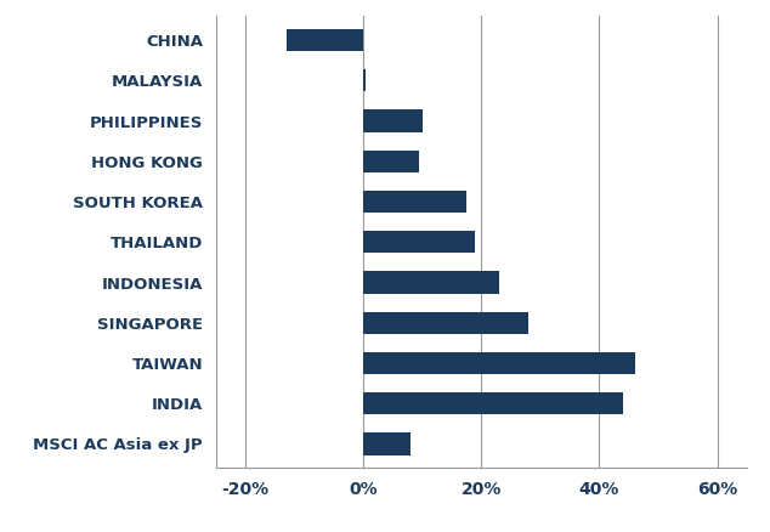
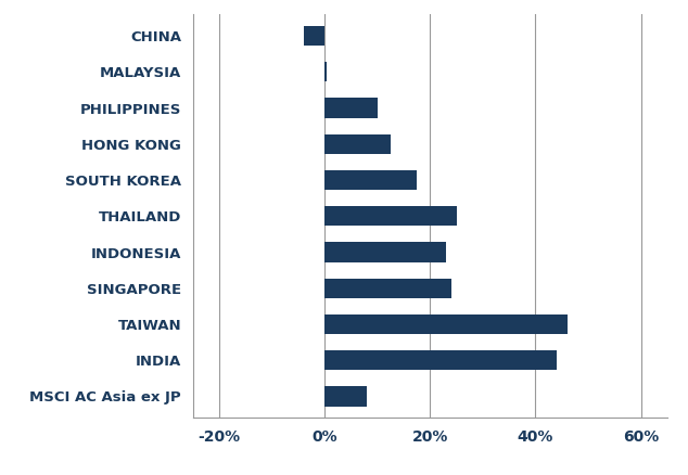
CHINA: -13.0% -> -4.0%
HONG KONG: 9.5% -> 12.5%
THAILAND: 19.0% -> 25.0%
SINGAPORE: 28.0% -> 24.0%
